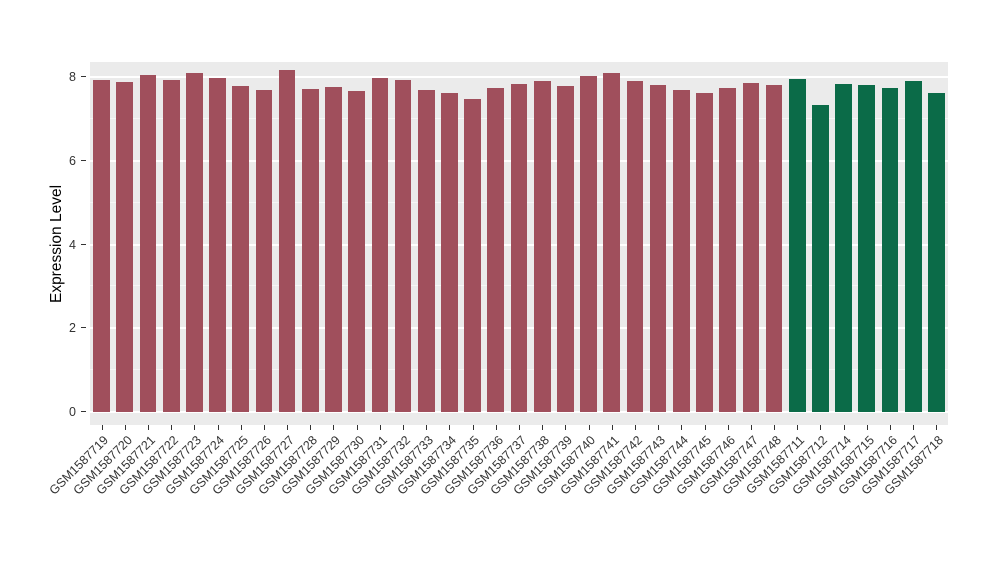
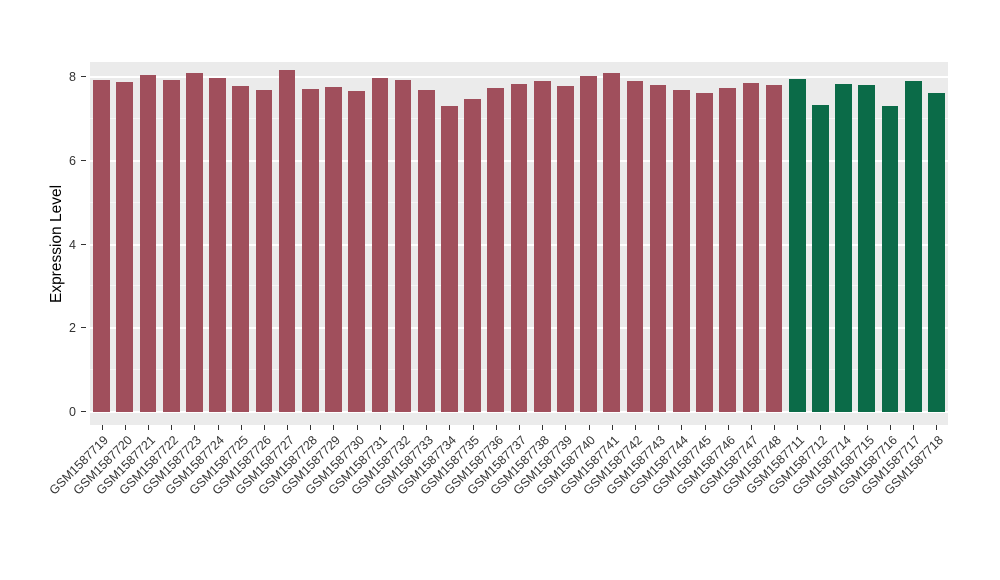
GSM1587734: 7.6 -> 7.3
GSM1587716: 7.7 -> 7.3
